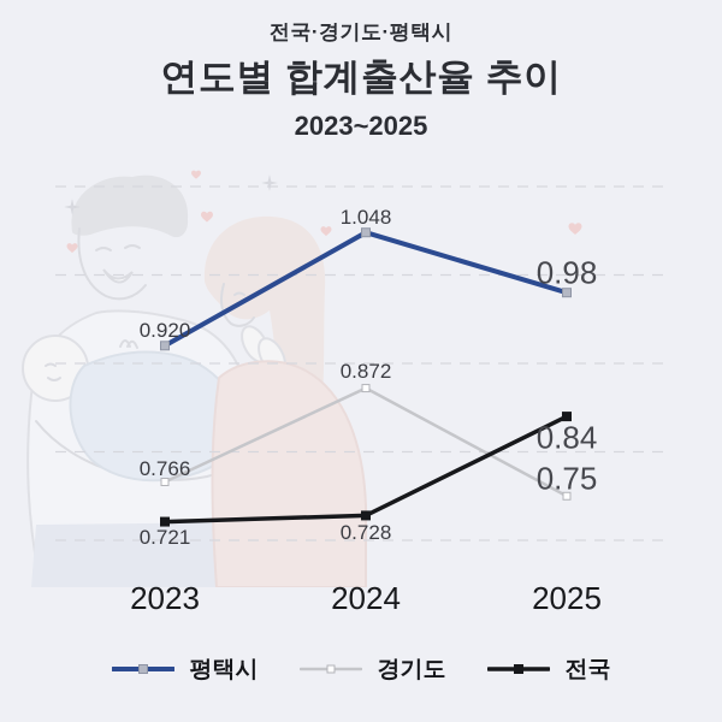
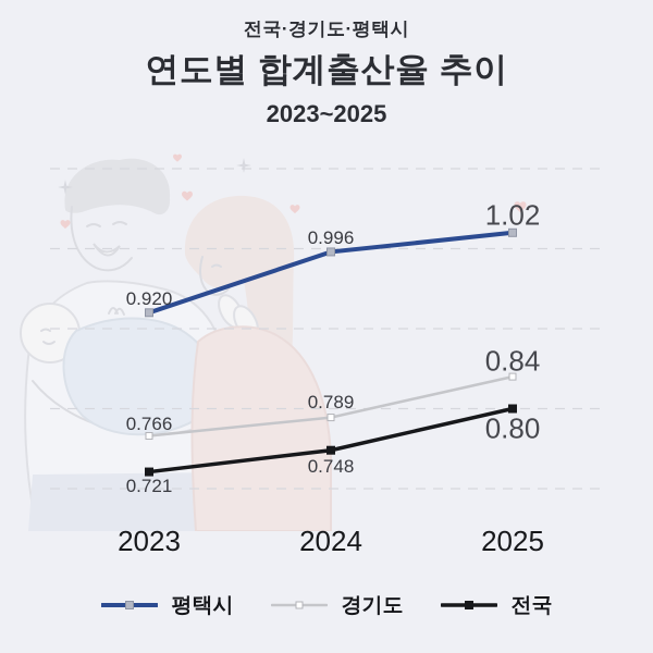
평택시/2024: 1.048 -> 0.996
경기도/2024: 0.872 -> 0.789
전국/2024: 0.728 -> 0.748
평택시/2025: 0.98 -> 1.02
경기도/2025: 0.75 -> 0.84
전국/2025: 0.84 -> 0.80
